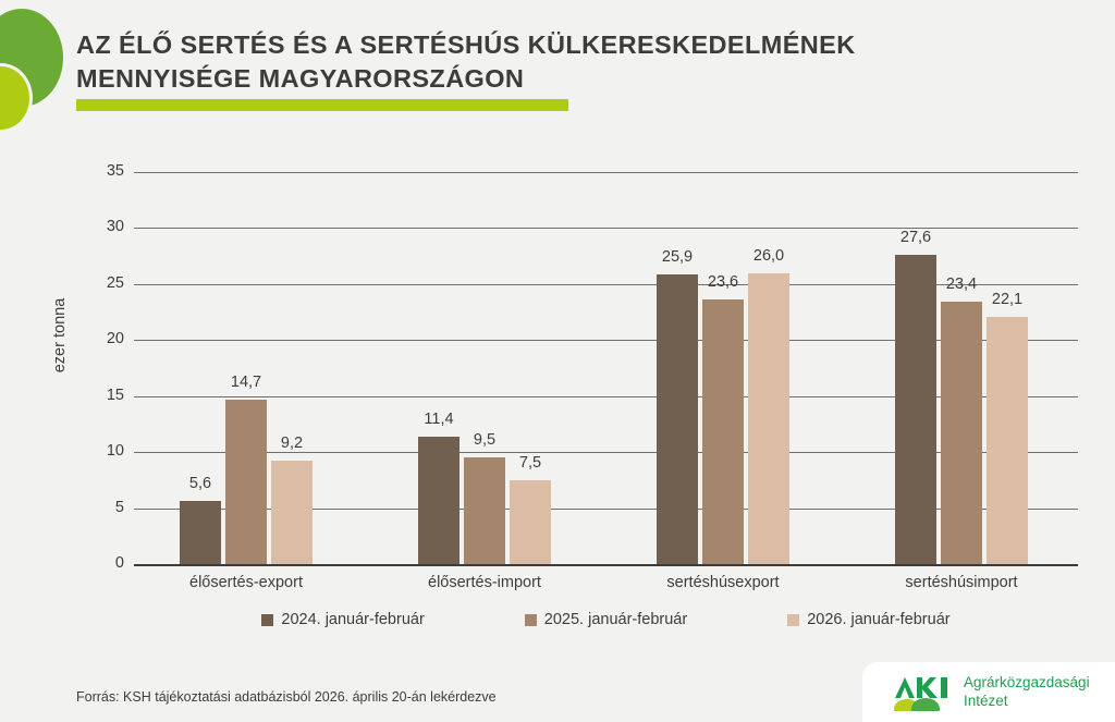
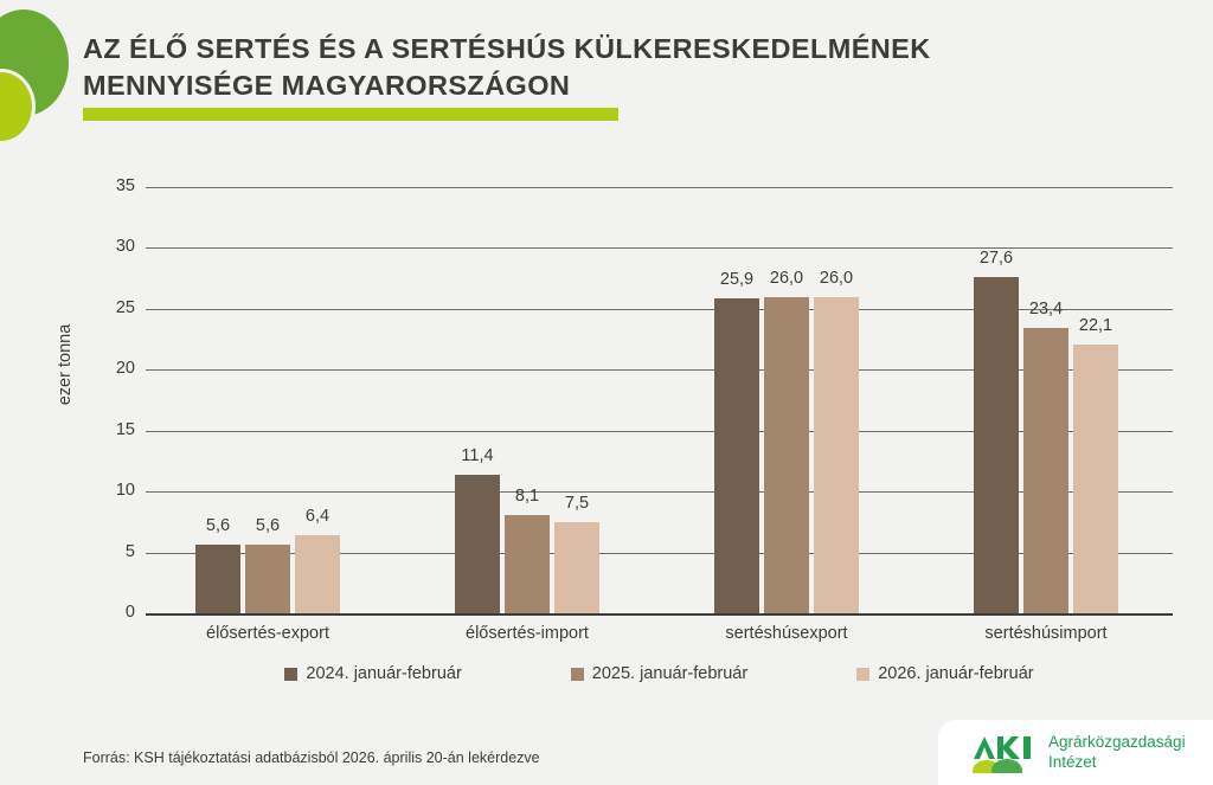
2025. január-február/élősertés-export: 14,7 -> 5,6
2026. január-február/élősertés-export: 9,2 -> 6,4
2025. január-február/élősertés-import: 9,5 -> 8,1
2025. január-február/sertéshúsexport: 23,6 -> 26,0
